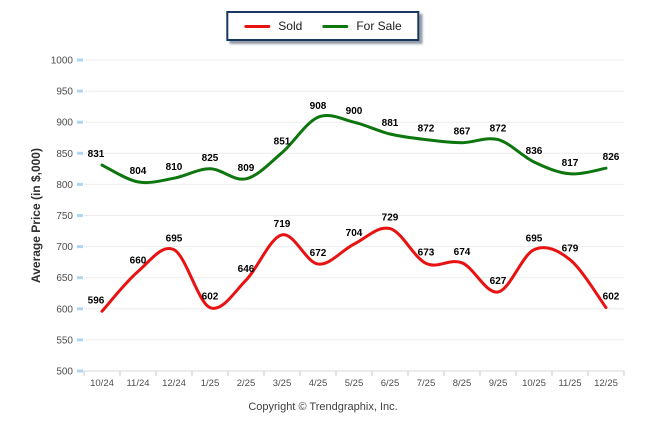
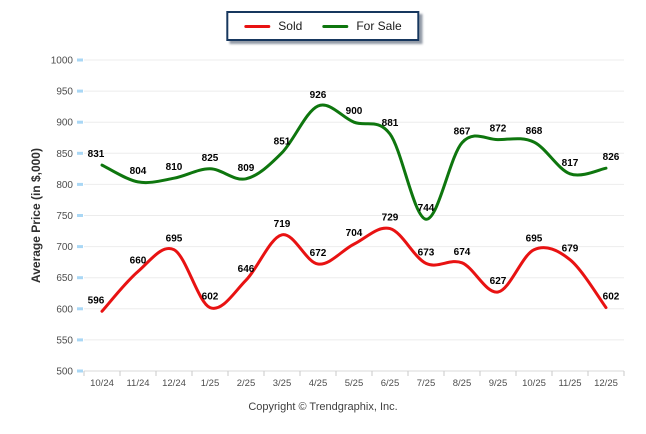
For Sale/4/25: 908 -> 926
For Sale/7/25: 872 -> 744
For Sale/10/25: 836 -> 868
